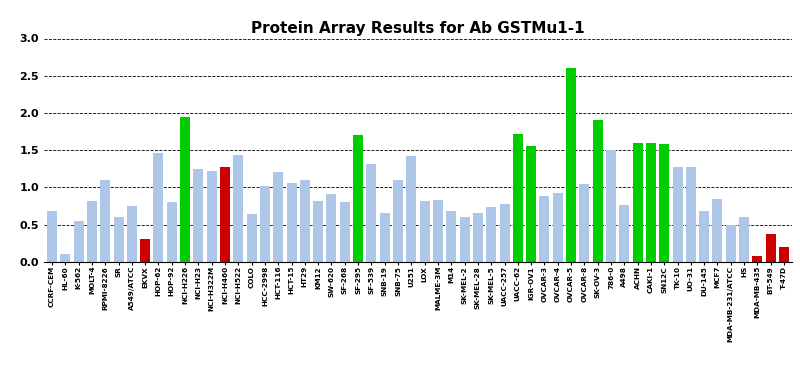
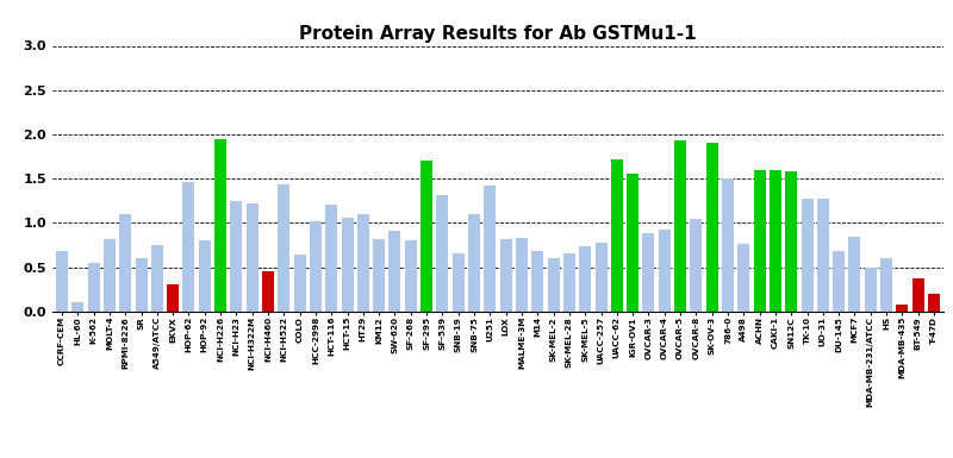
NCI-H460: 1.28 -> 0.45
OVCAR-5: 2.60 -> 1.93
